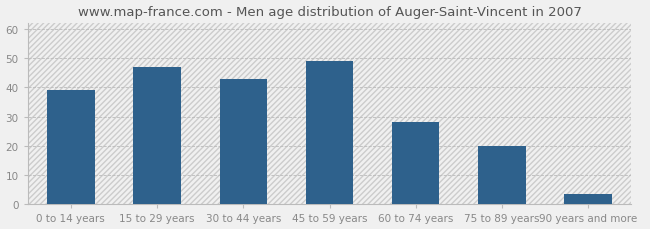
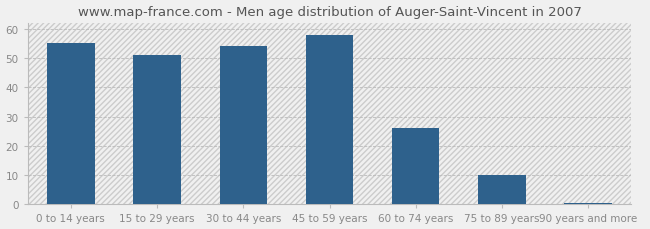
0 to 14 years: 39.0 -> 55.0
15 to 29 years: 47.0 -> 51.0
30 to 44 years: 43.0 -> 54.0
45 to 59 years: 49.0 -> 58.0
60 to 74 years: 28.0 -> 26.0
75 to 89 years: 20.0 -> 10.0
90 years and more: 3.5 -> 0.5
